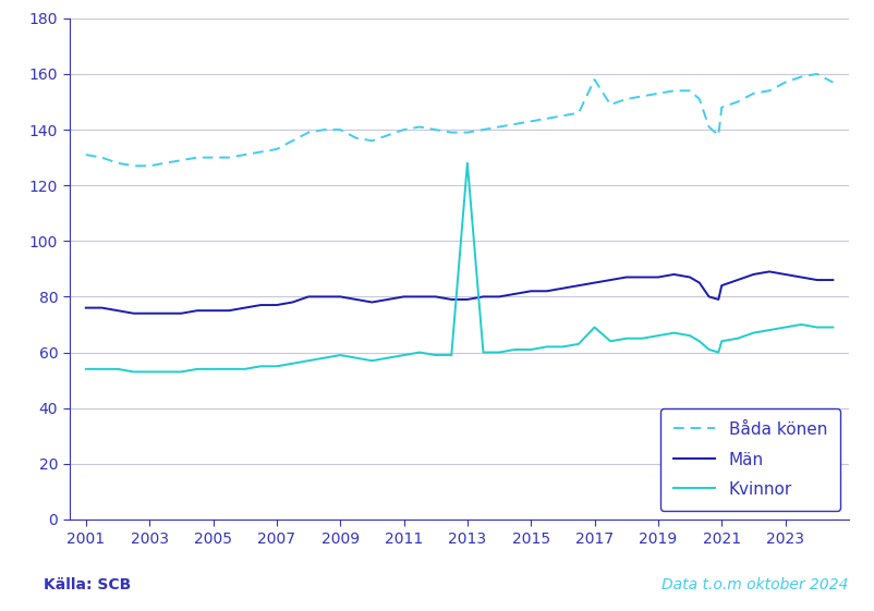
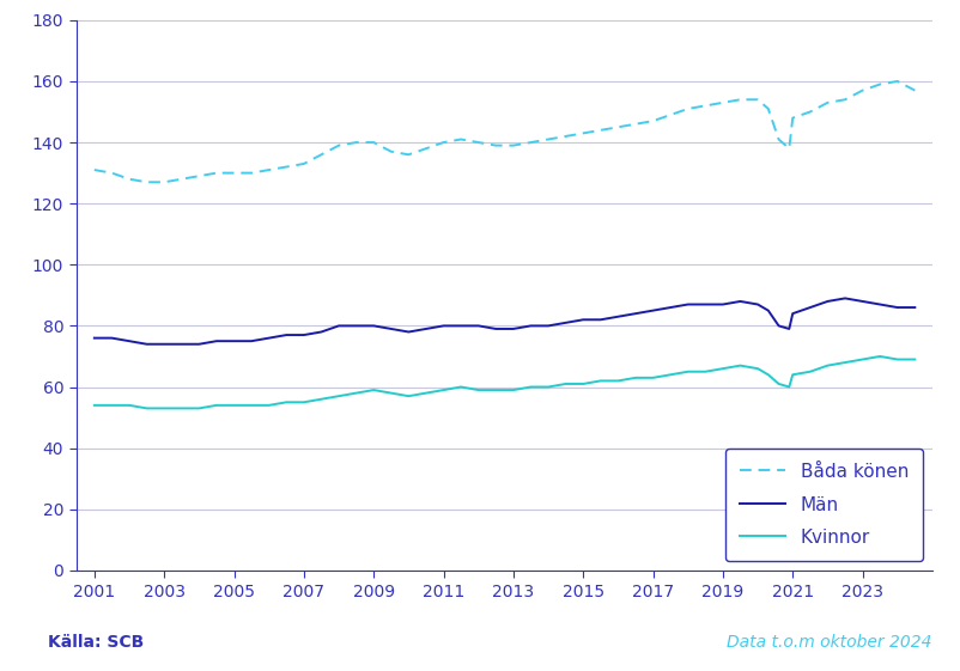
Kvinnor/2013: 128 -> 59
Båda könen/2017: 158 -> 147
Kvinnor/2017: 69 -> 63
